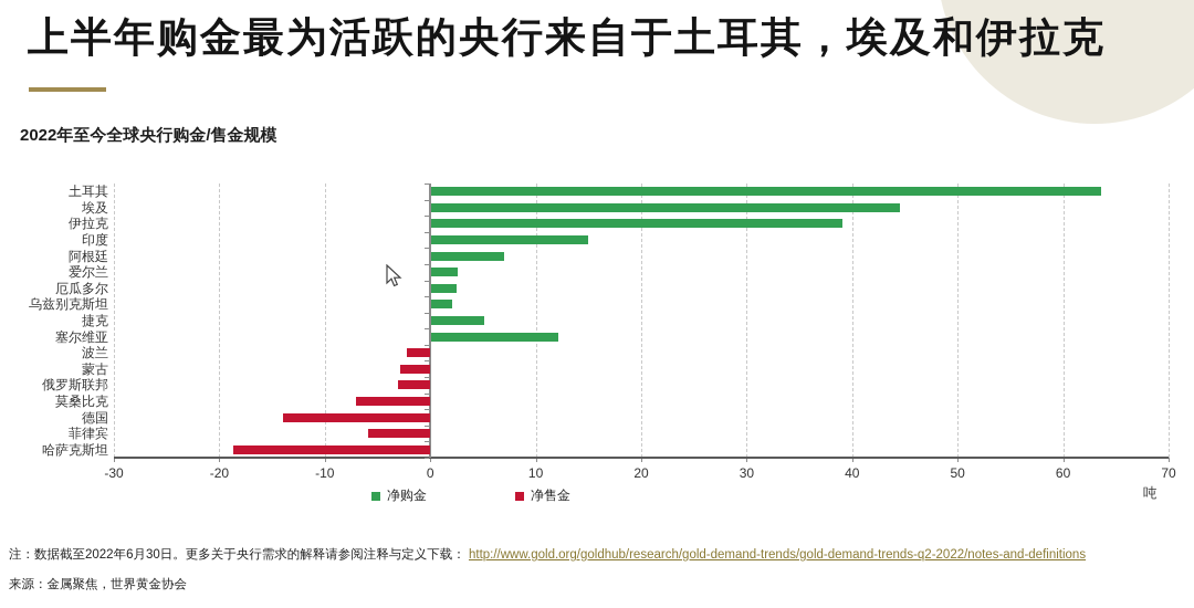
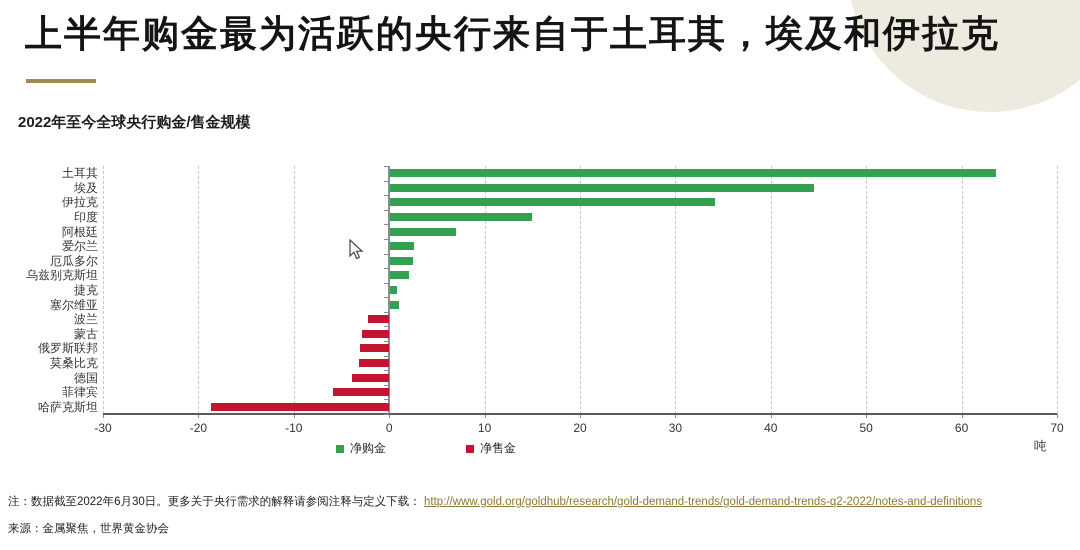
伊拉克: 39 -> 34
捷克: 5 -> 1
塞尔维亚: 12 -> 1
莫桑比克: -7 -> -3
德国: -14 -> -4
